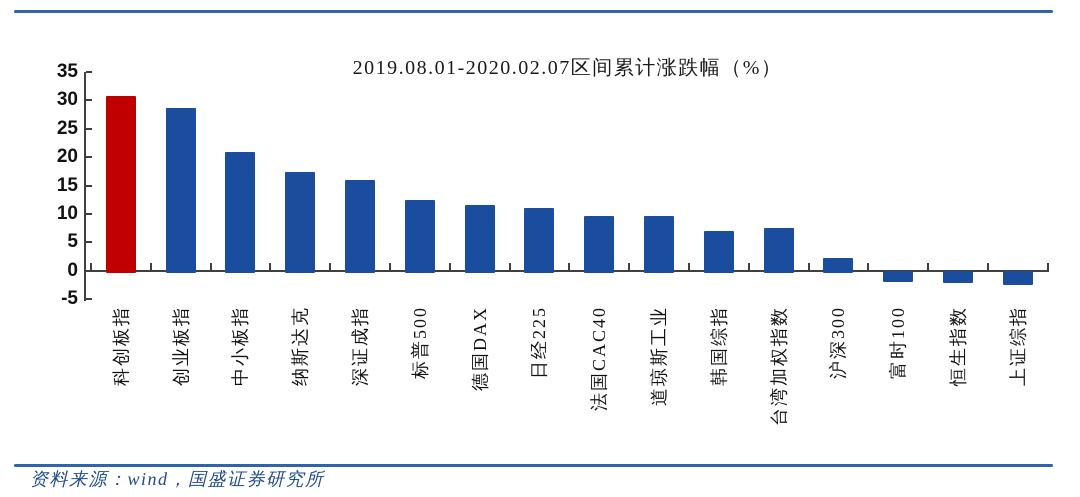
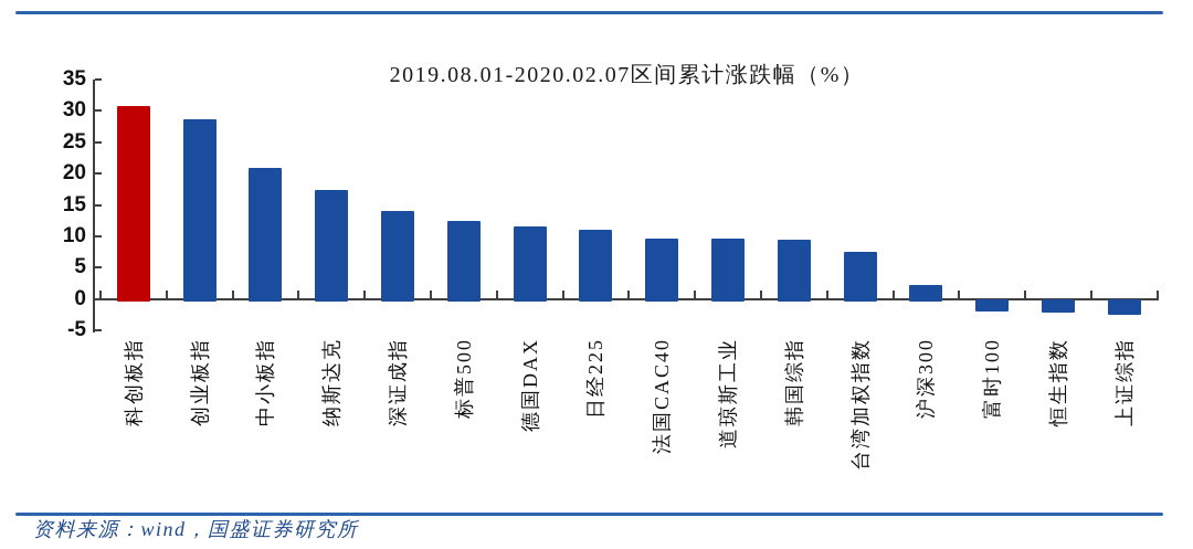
深证成指: 16 -> 14
韩国综指: 7 -> 10
